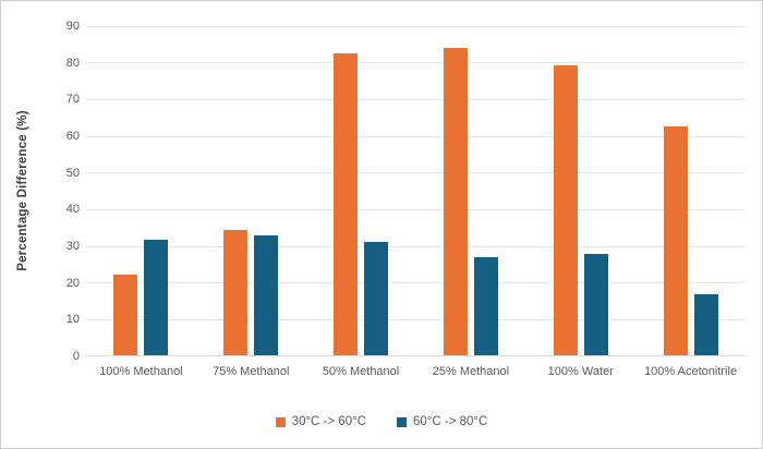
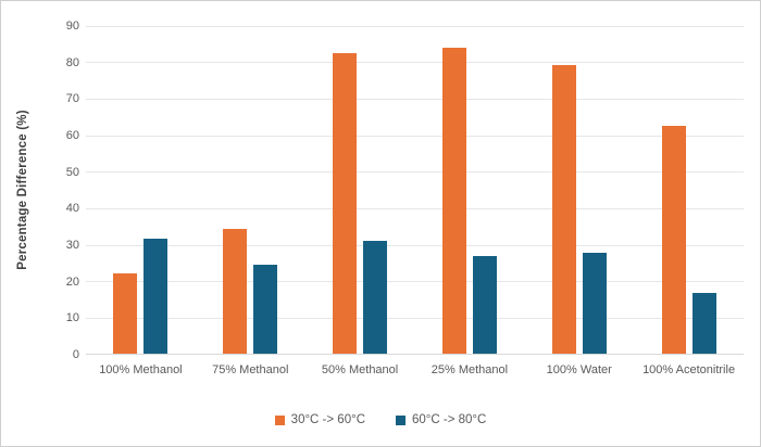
60°C -> 80°C/75% Methanol: 33 -> 25
